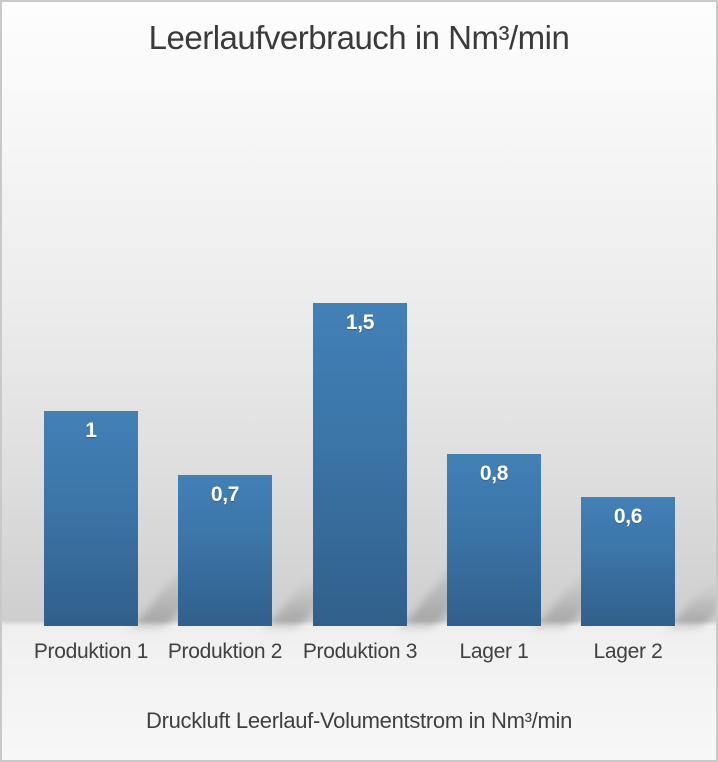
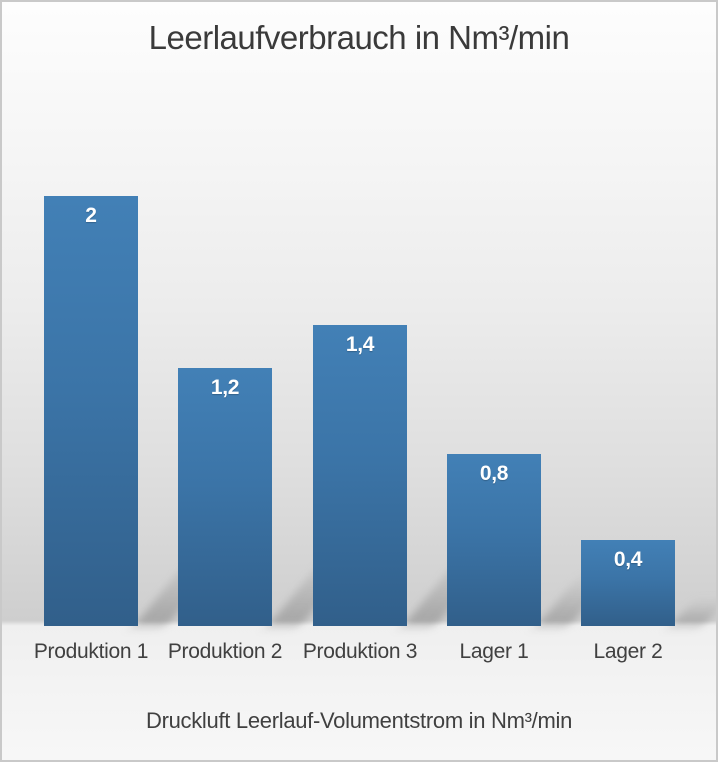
Produktion 1: 1 -> 2
Produktion 2: 0,7 -> 1,2
Produktion 3: 1,5 -> 1,4
Lager 2: 0,6 -> 0,4
